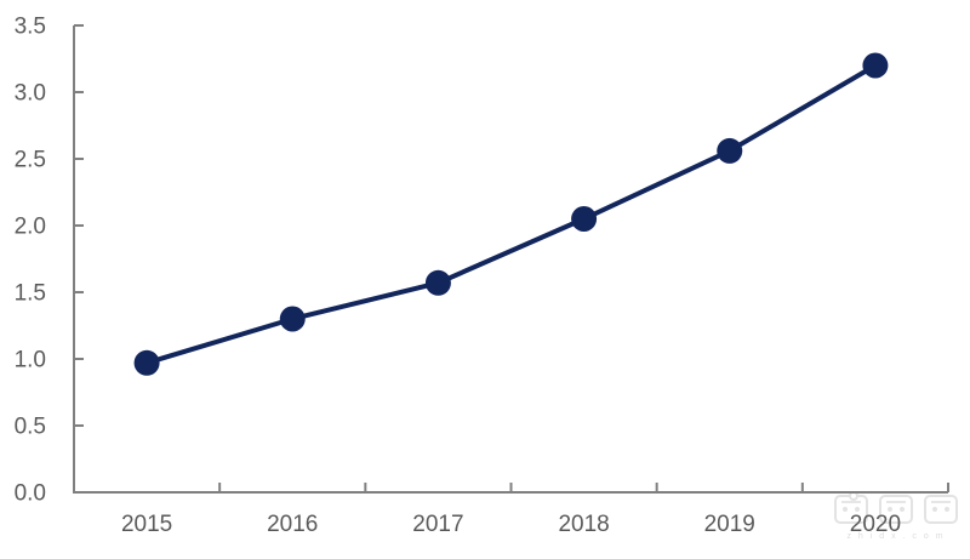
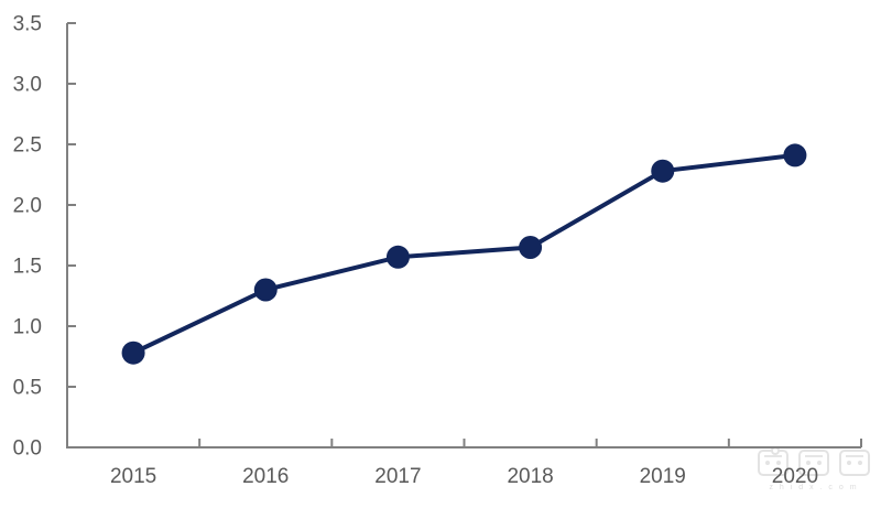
2015: 0.97 -> 0.78
2018: 2.05 -> 1.65
2019: 2.56 -> 2.28
2020: 3.20 -> 2.41
